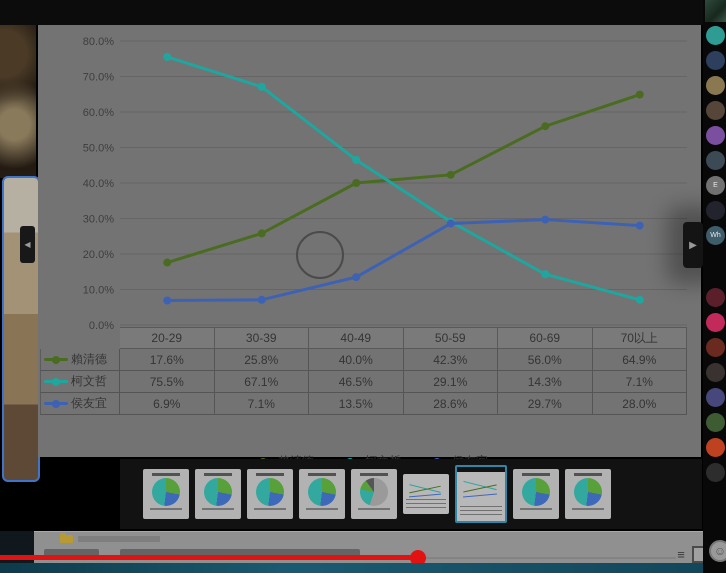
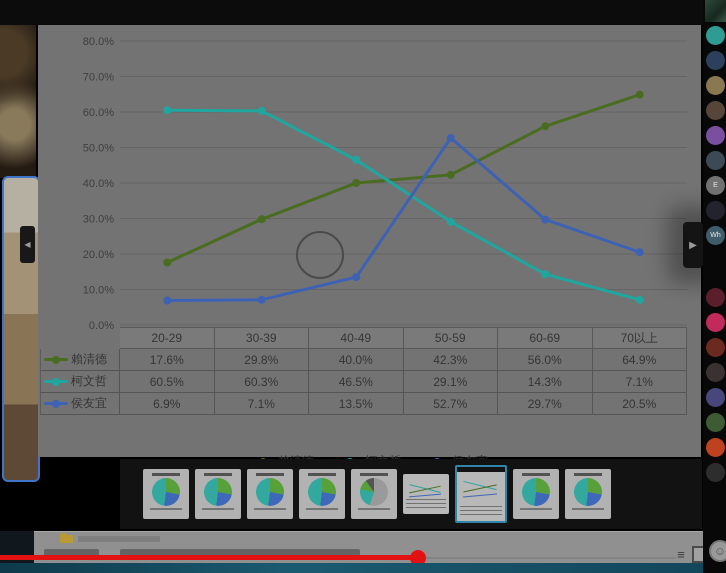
柯文哲/20-29: 75.5% -> 60.5%
賴清德/30-39: 25.8% -> 29.8%
柯文哲/30-39: 67.1% -> 60.3%
侯友宜/50-59: 28.6% -> 52.7%
侯友宜/70以上: 28.0% -> 20.5%
